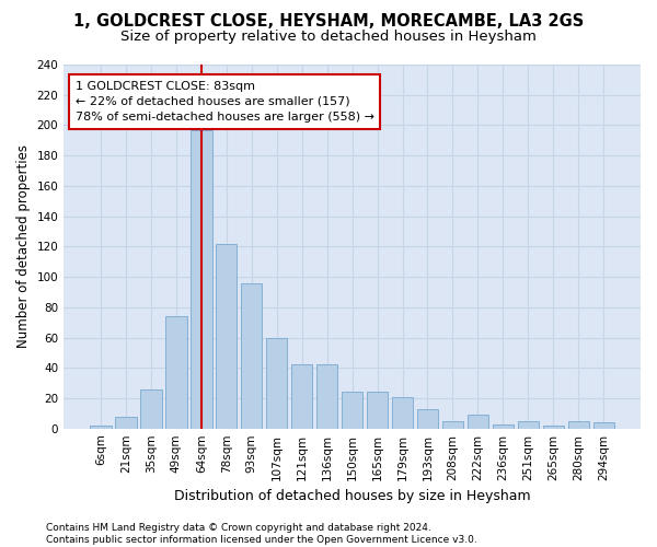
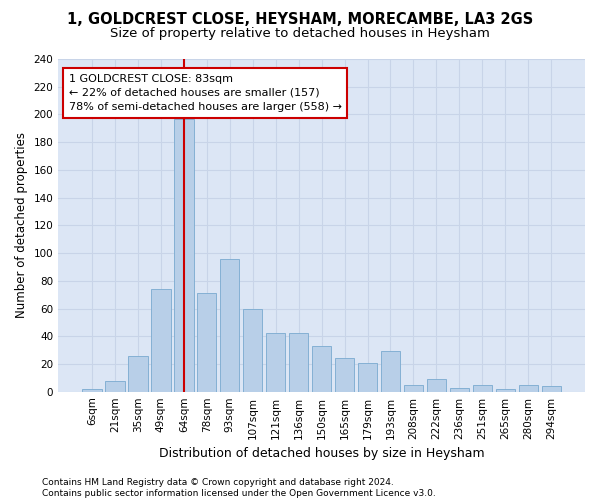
78sqm: 122 -> 71
150sqm: 24 -> 33
193sqm: 13 -> 29
